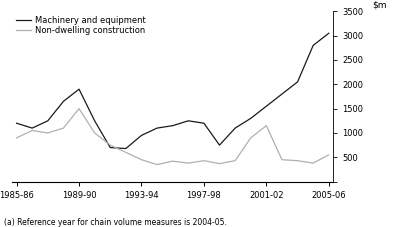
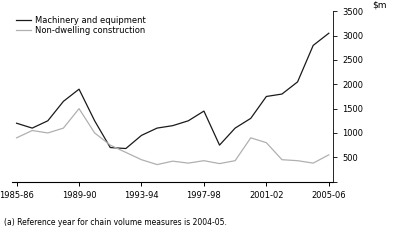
Machinery and equipment/1997-98: 1200 -> 1450
Machinery and equipment/2001-02: 1550 -> 1750
Non-dwelling construction/2001-02: 1150 -> 800
